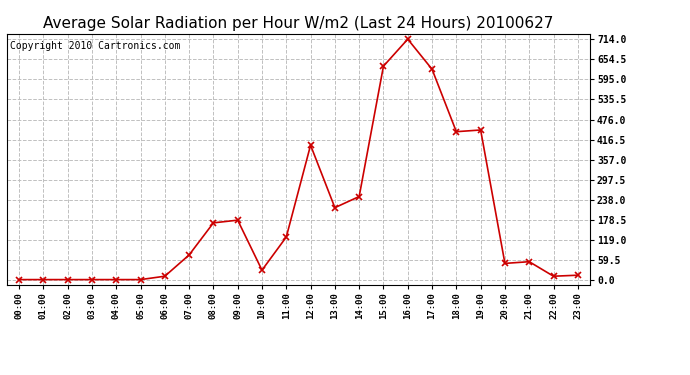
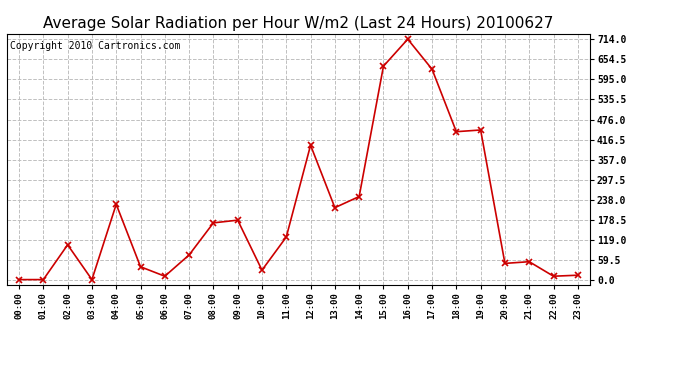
02:00: 2 -> 105
04:00: 2 -> 225
05:00: 2 -> 40
